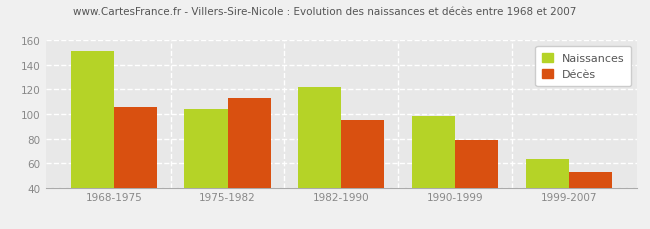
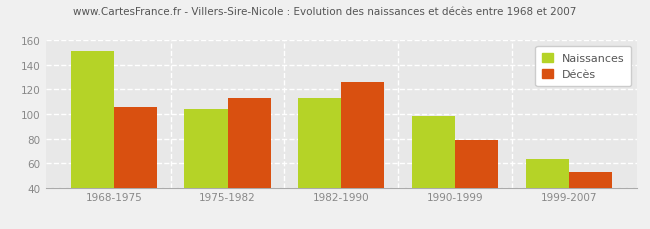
Naissances/1982-1990: 122 -> 113
Décès/1982-1990: 95 -> 126
